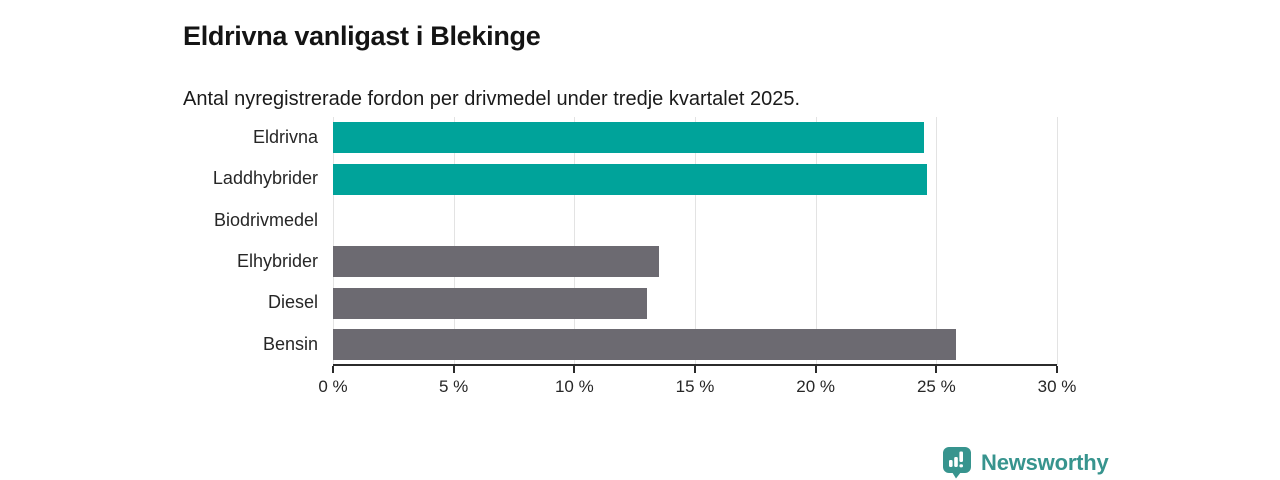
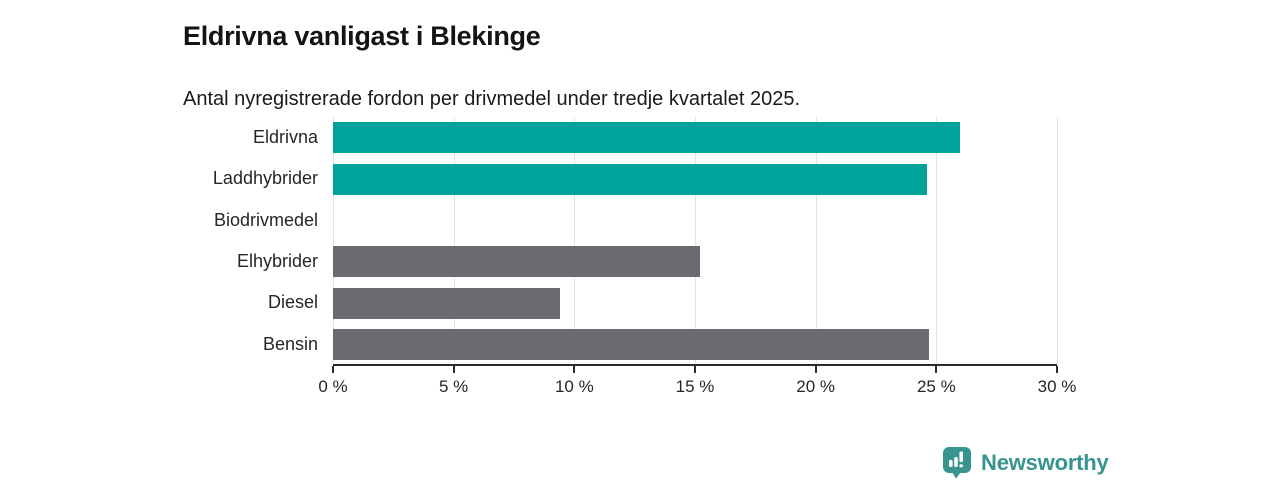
Eldrivna: 24.5% -> 26.0%
Elhybrider: 13.5% -> 15.2%
Diesel: 13.0% -> 9.4%
Bensin: 25.8% -> 24.7%
